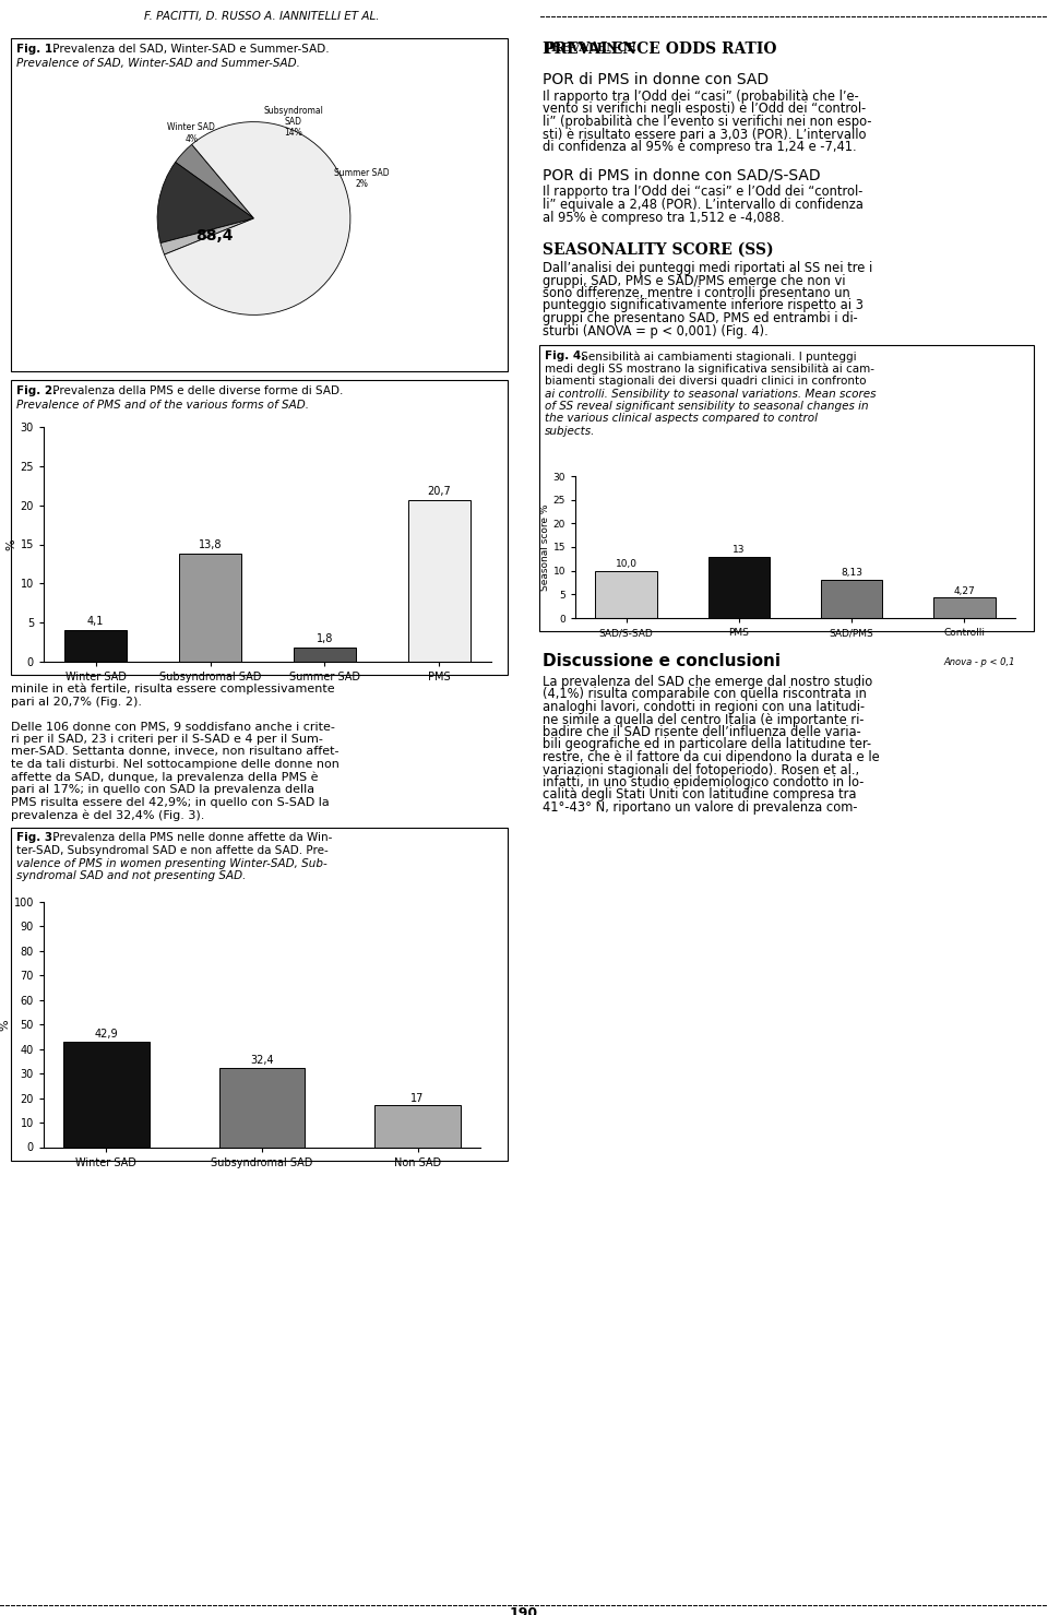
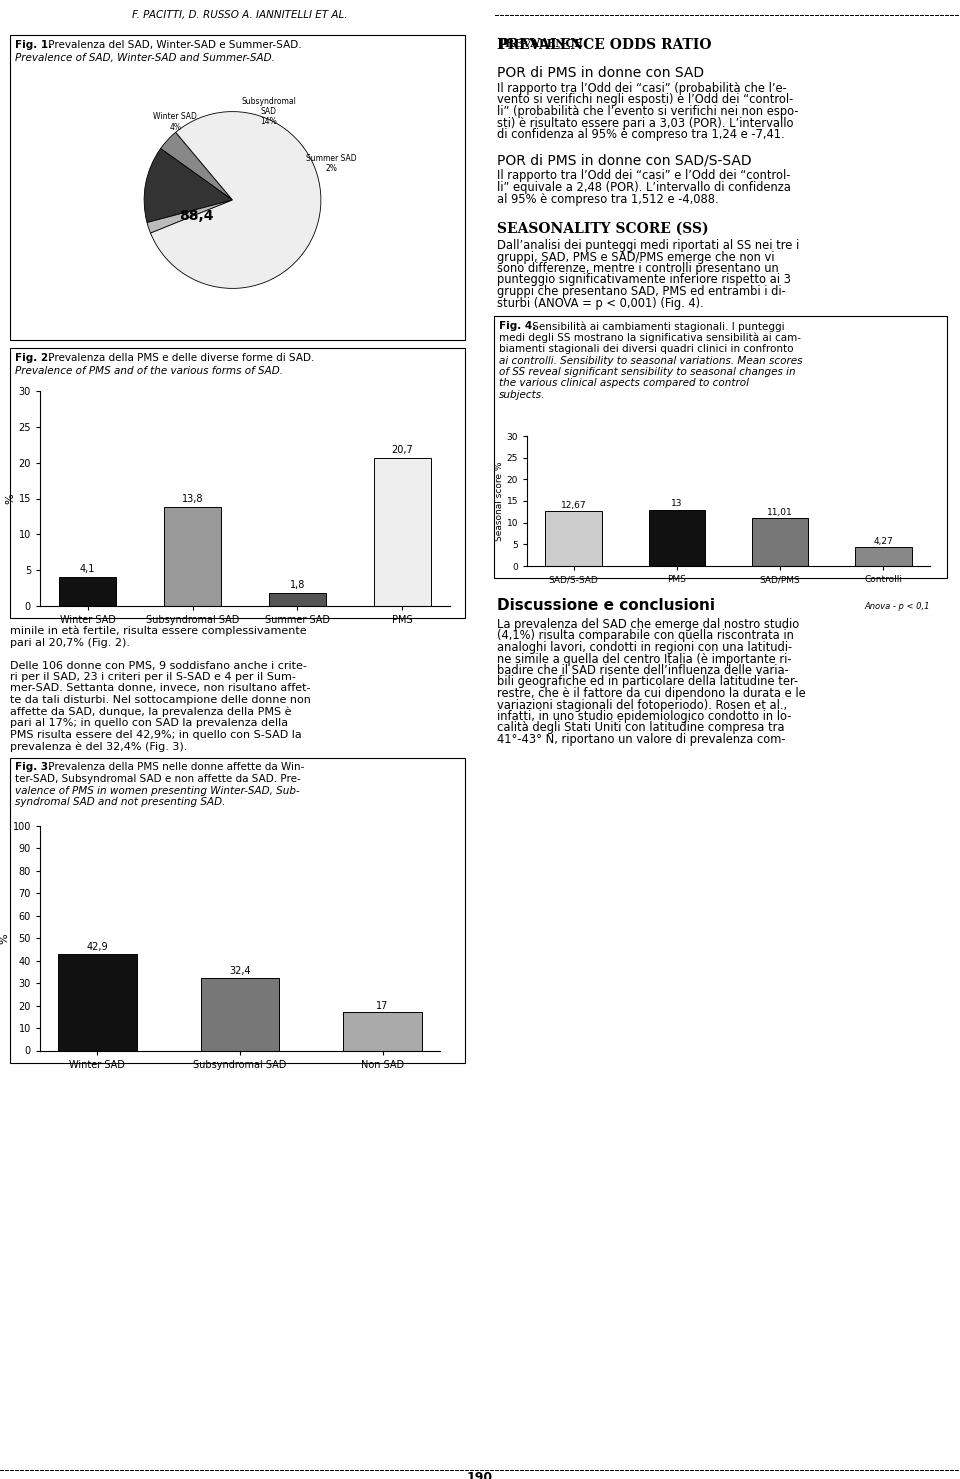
SAD/S-SAD: 10,0 -> 12,67
SAD/PMS: 8,13 -> 11,01
